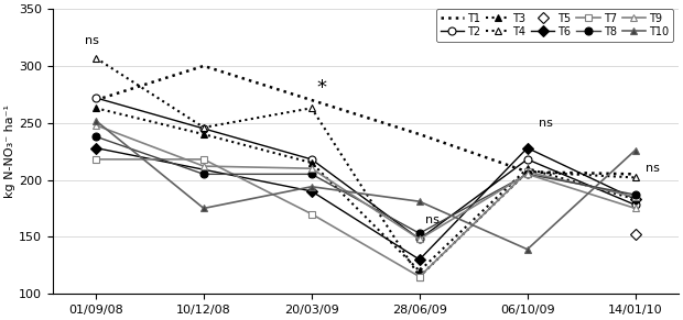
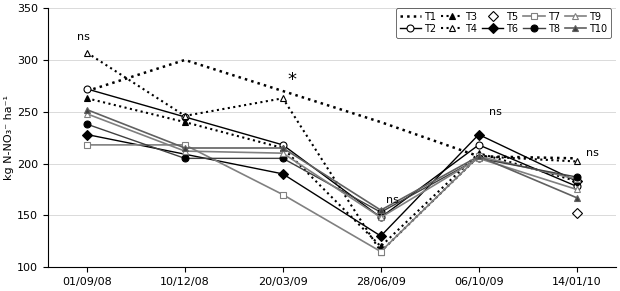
T10/10/12/08: 175 -> 215
T10/20/03/09: 194 -> 215
T10/28/06/09: 181 -> 155
T10/06/10/09: 139 -> 207
T10/14/01/10: 226 -> 167
